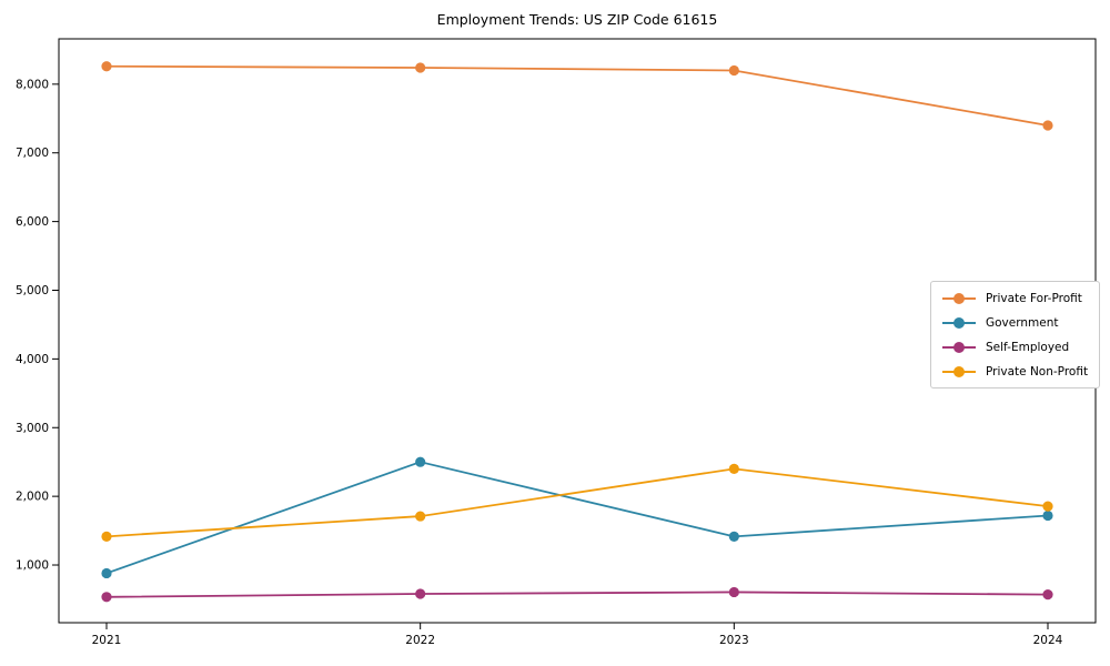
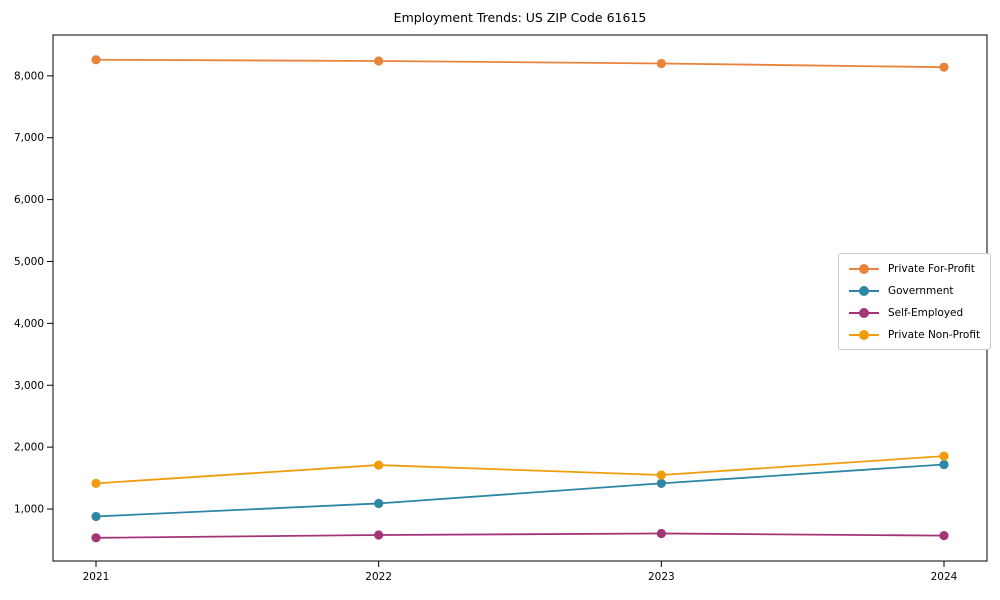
Government/2022: 2500 -> 1100
Private Non-Profit/2023: 2400 -> 1600
Private For-Profit/2024: 7400 -> 8100
